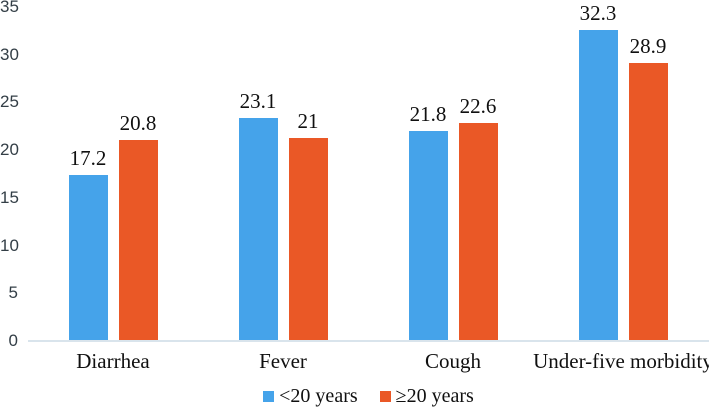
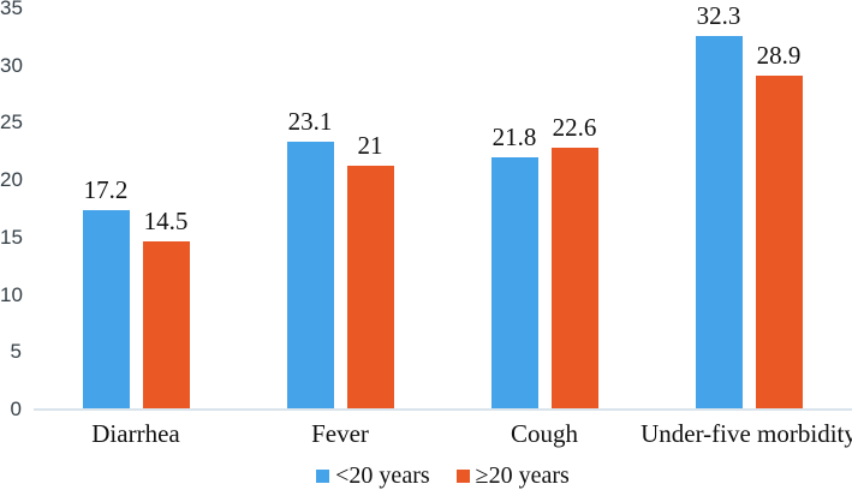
≥20 years/Diarrhea: 20.8 -> 14.5
